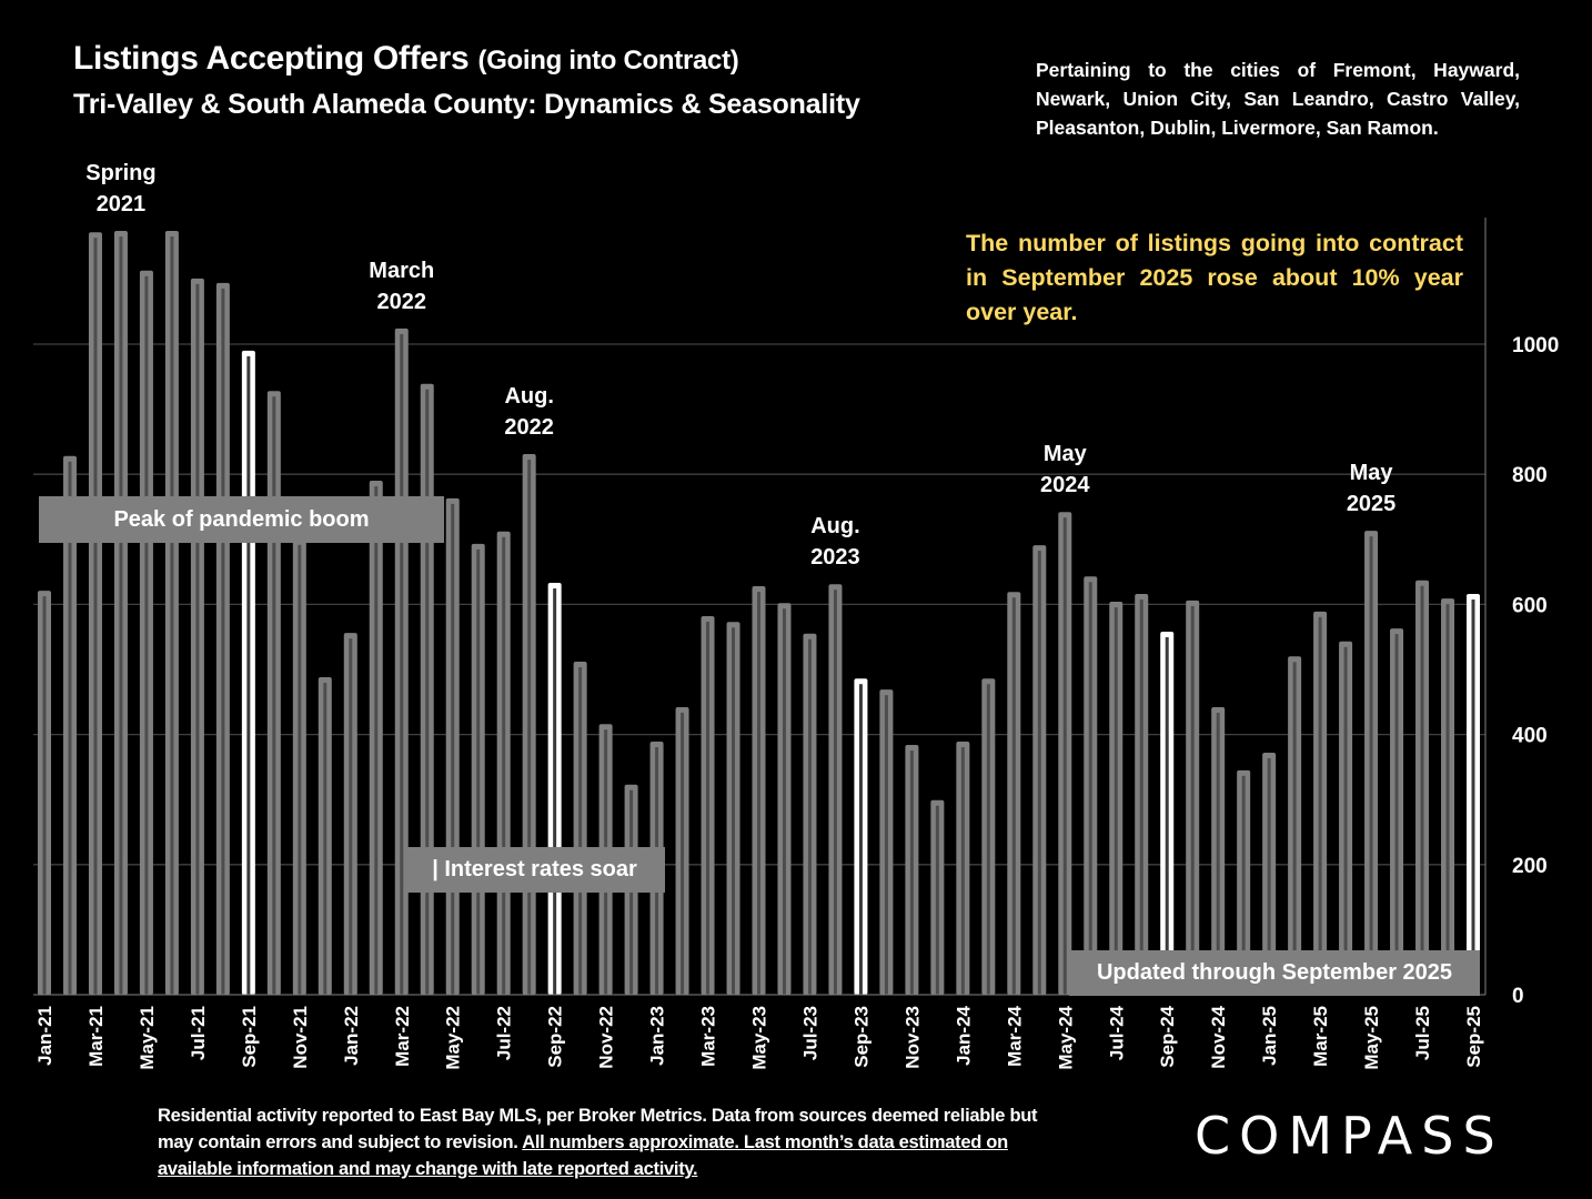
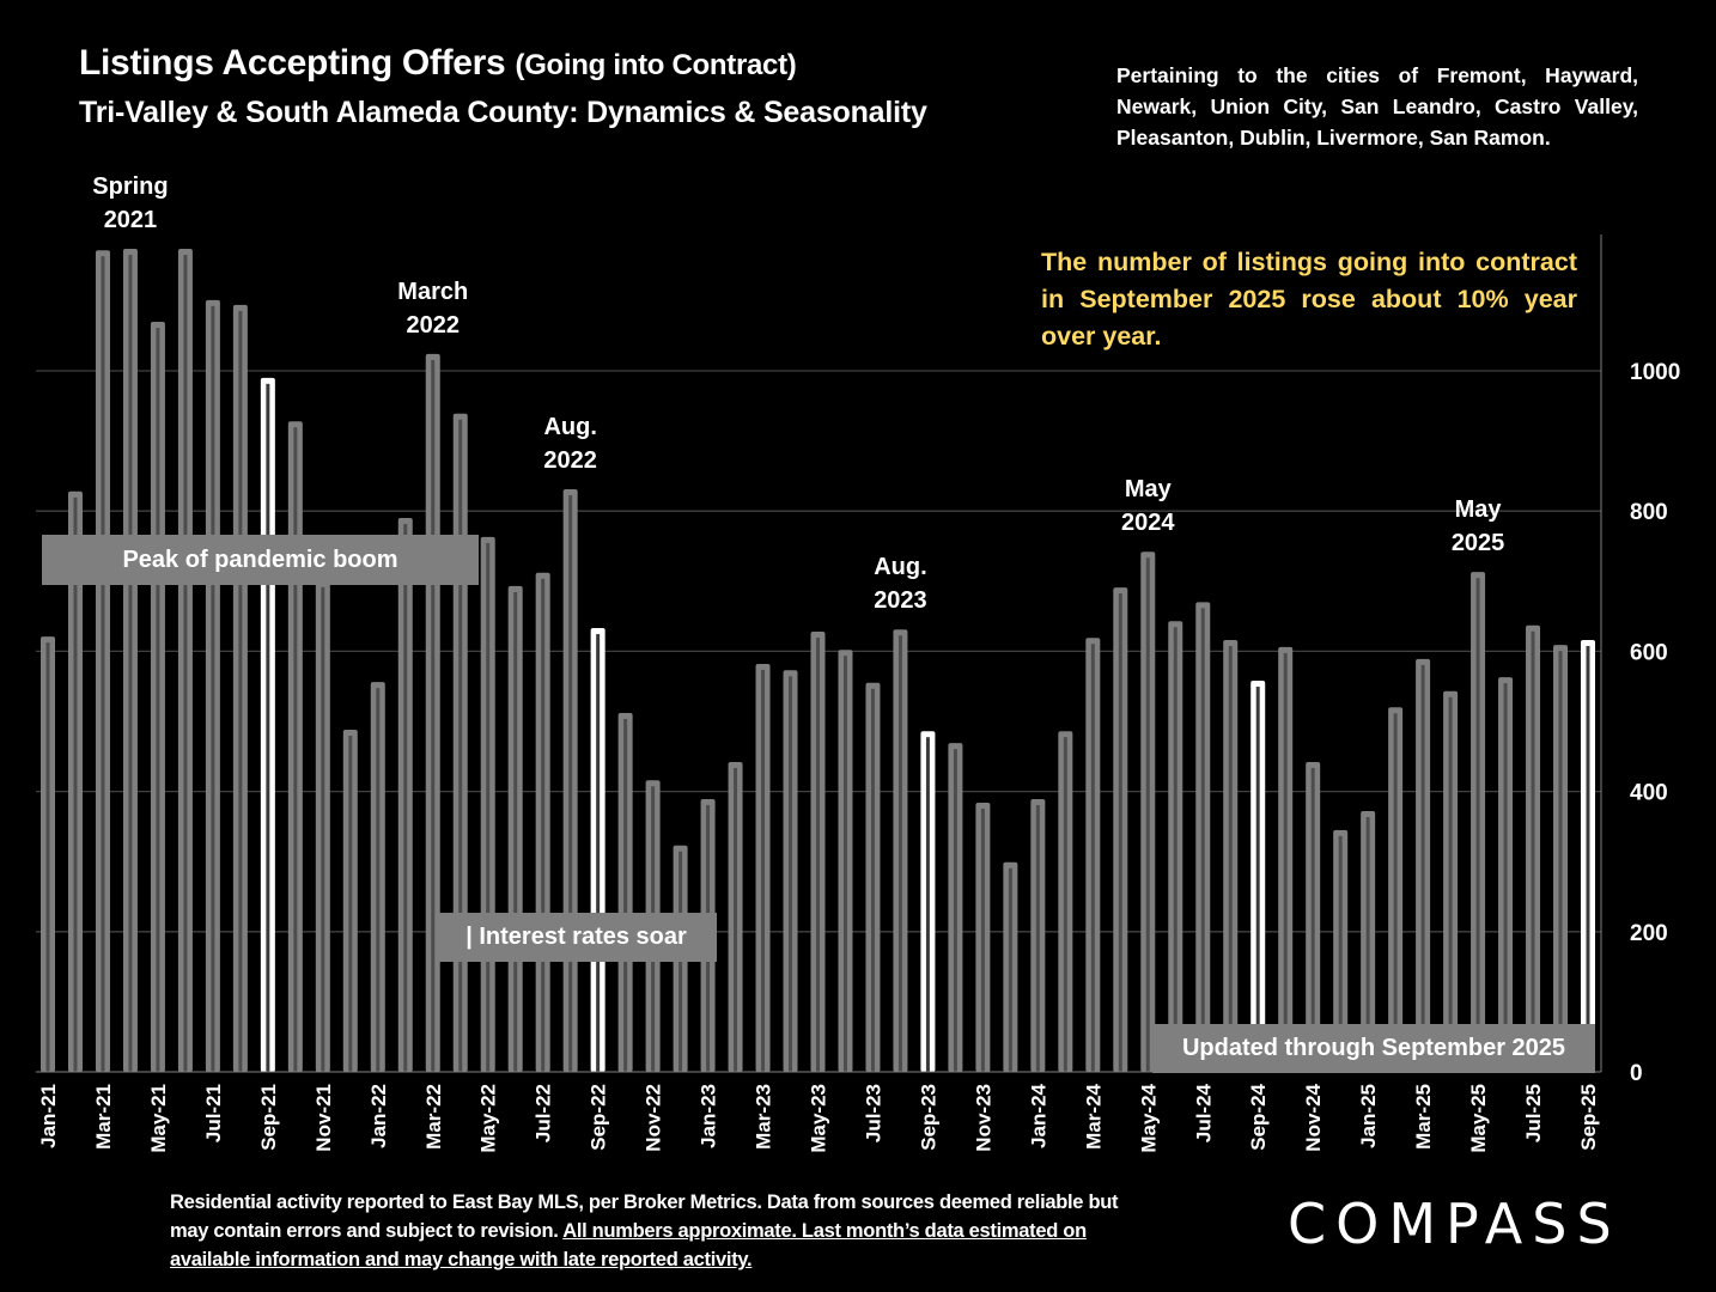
May-21: 1110 -> 1070
Jul-24: 600 -> 670
